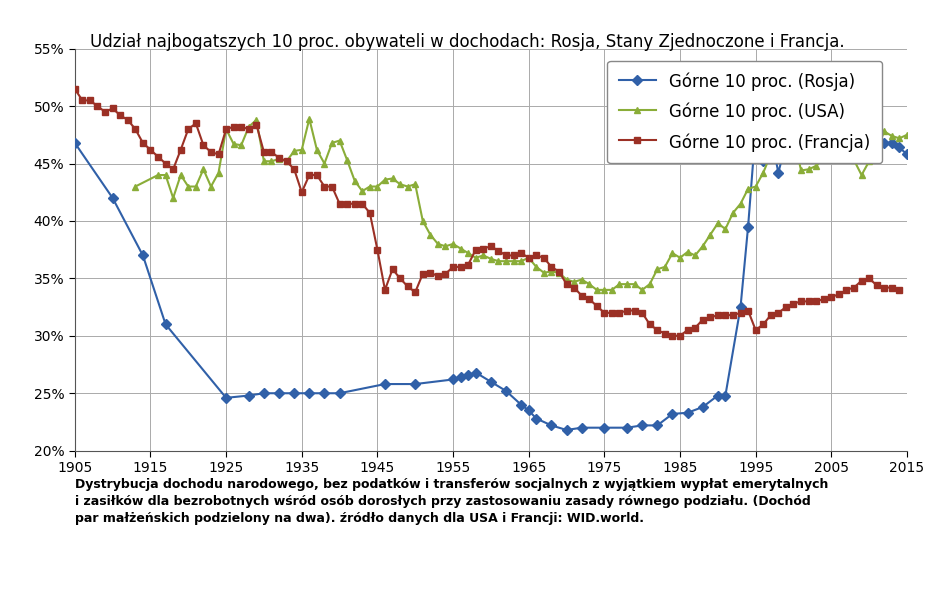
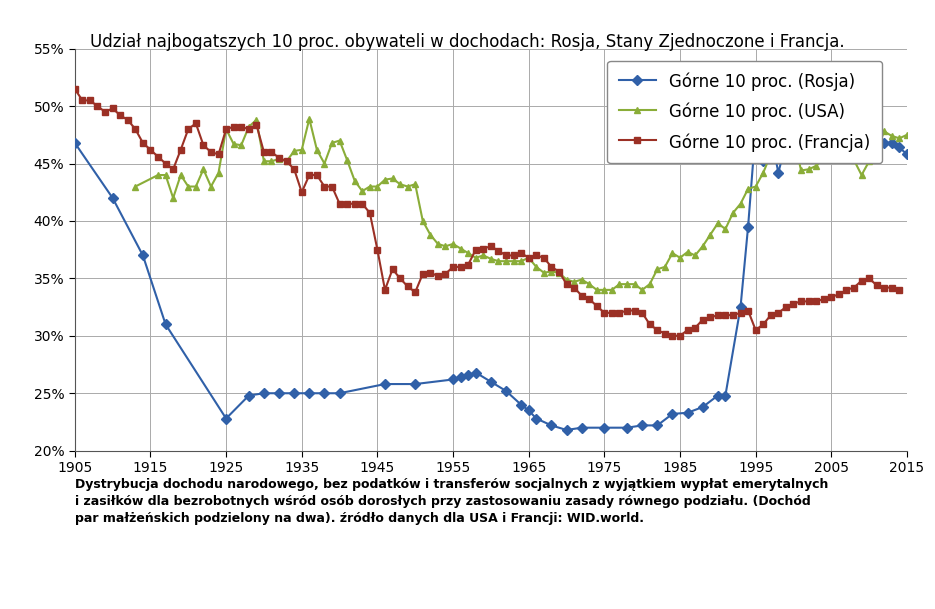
Górne 10 proc. (Rosja)/1925: 24.6% -> 22.8%
